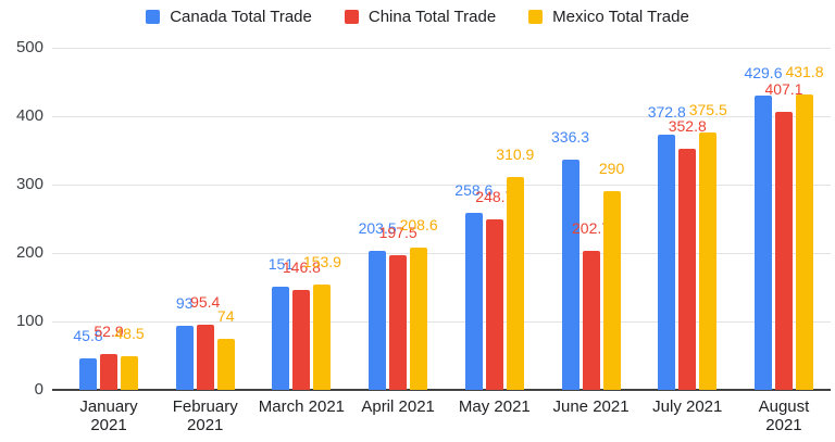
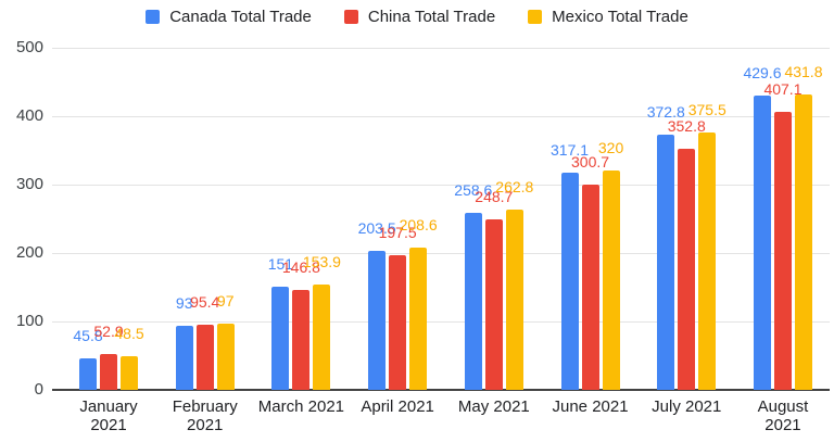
Mexico Total Trade/February 2021: 74 -> 97
Mexico Total Trade/May 2021: 310.9 -> 262.8
Canada Total Trade/June 2021: 336.3 -> 317.1
China Total Trade/June 2021: 202.7 -> 300.7
Mexico Total Trade/June 2021: 290 -> 320
